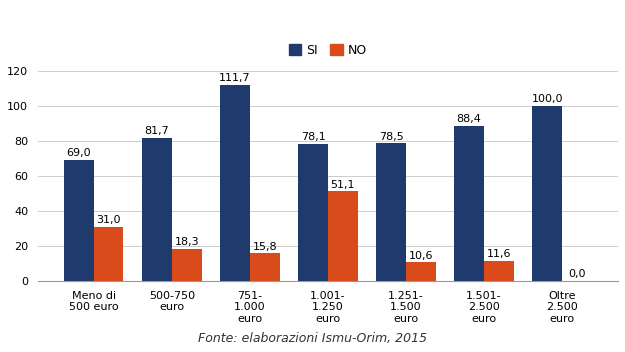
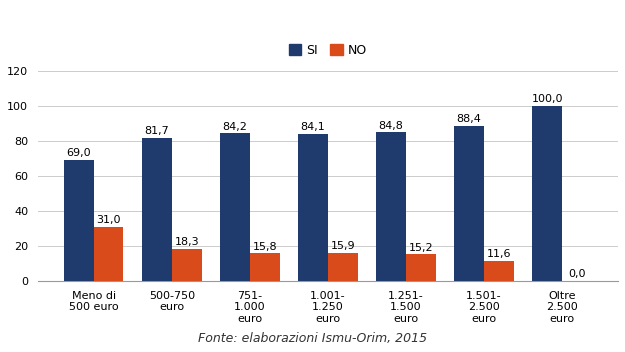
SI/751- 1.000 euro: 111,7 -> 84,2
SI/1.001- 1.250 euro: 78,1 -> 84,1
NO/1.001- 1.250 euro: 51,1 -> 15,9
SI/1.251- 1.500 euro: 78,5 -> 84,8
NO/1.251- 1.500 euro: 10,6 -> 15,2
